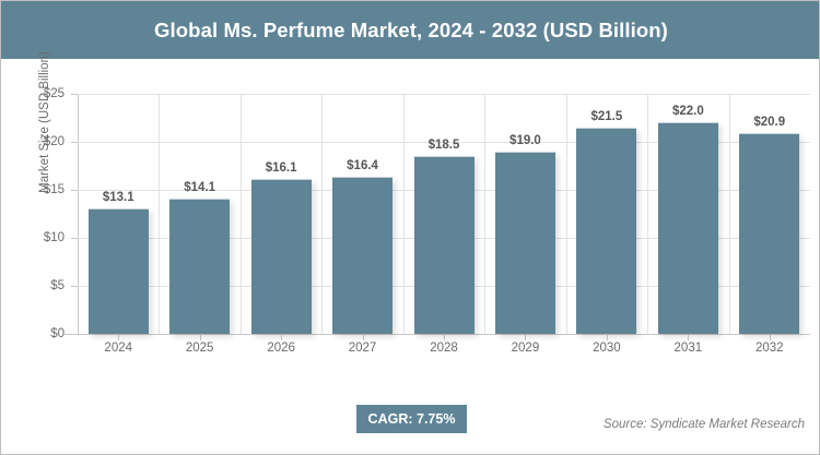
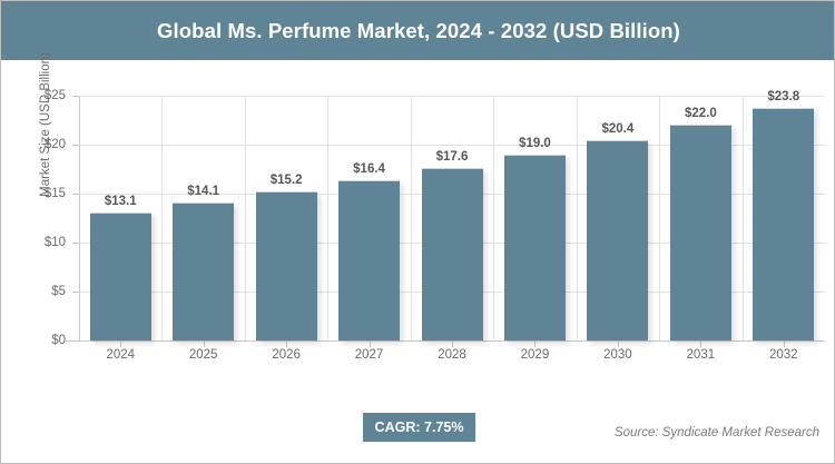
2026: $16.1 -> $15.2
2028: $18.5 -> $17.6
2030: $21.5 -> $20.4
2032: $20.9 -> $23.8
